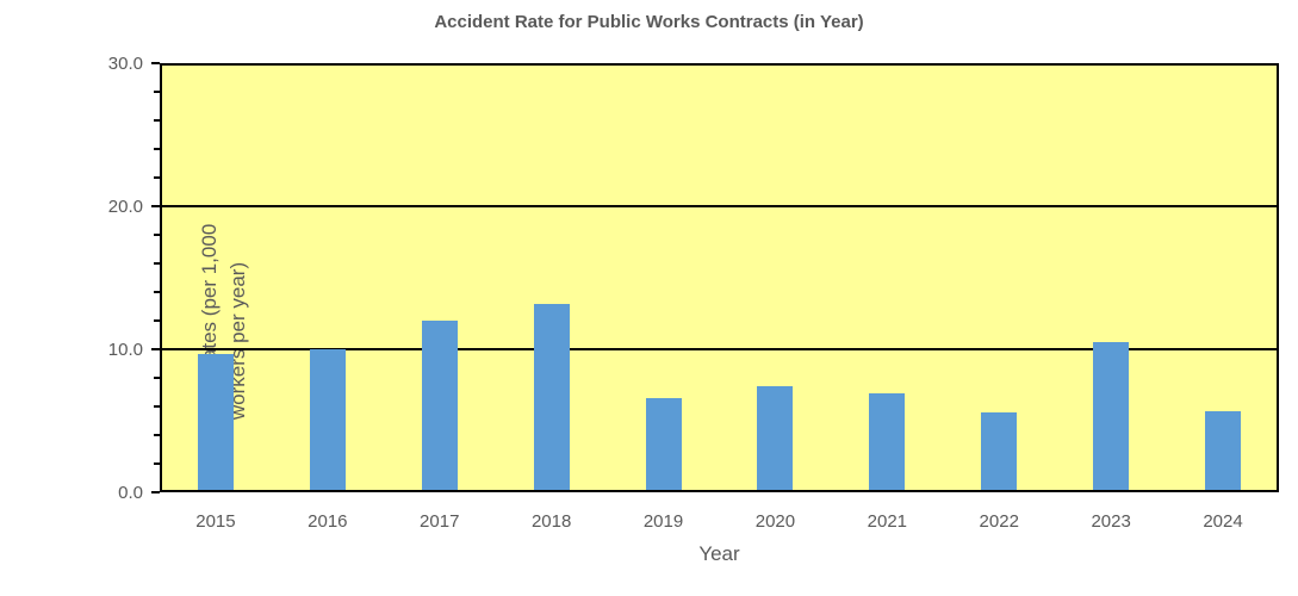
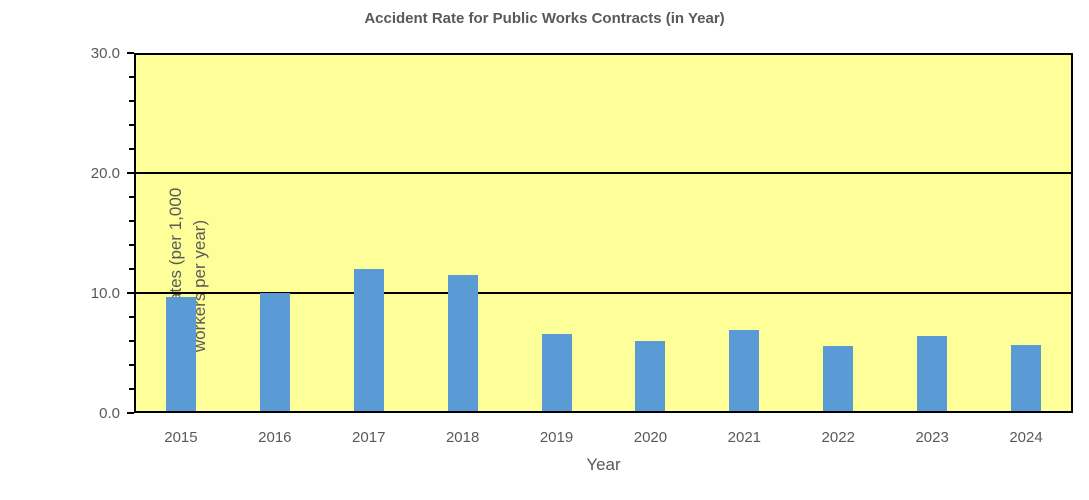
2018: 13.2 -> 11.5
2020: 7.4 -> 6.0
2023: 10.5 -> 6.4
